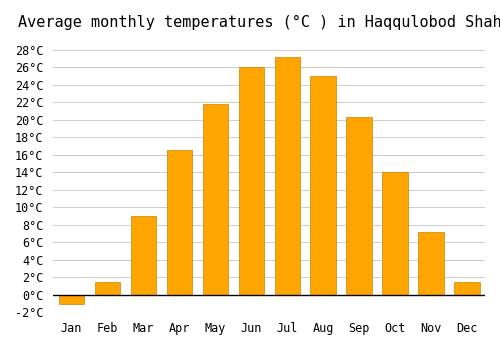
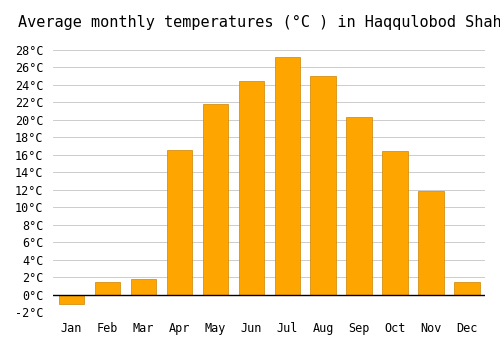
Mar: 9.0°C -> 1.8°C
Jun: 26.0°C -> 24.4°C
Oct: 14.0°C -> 16.4°C
Nov: 7.2°C -> 11.8°C
